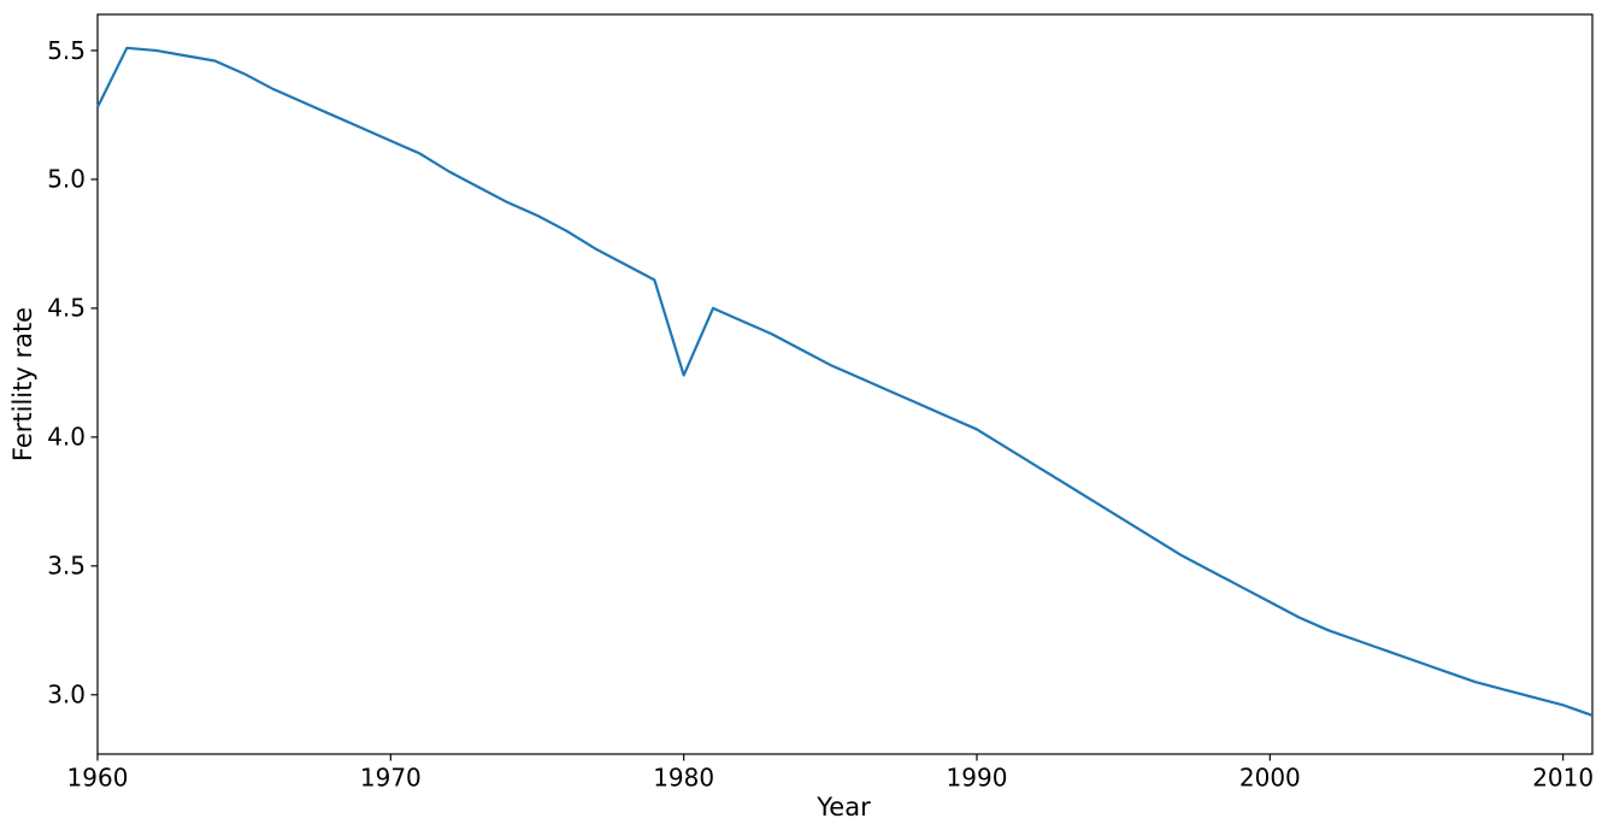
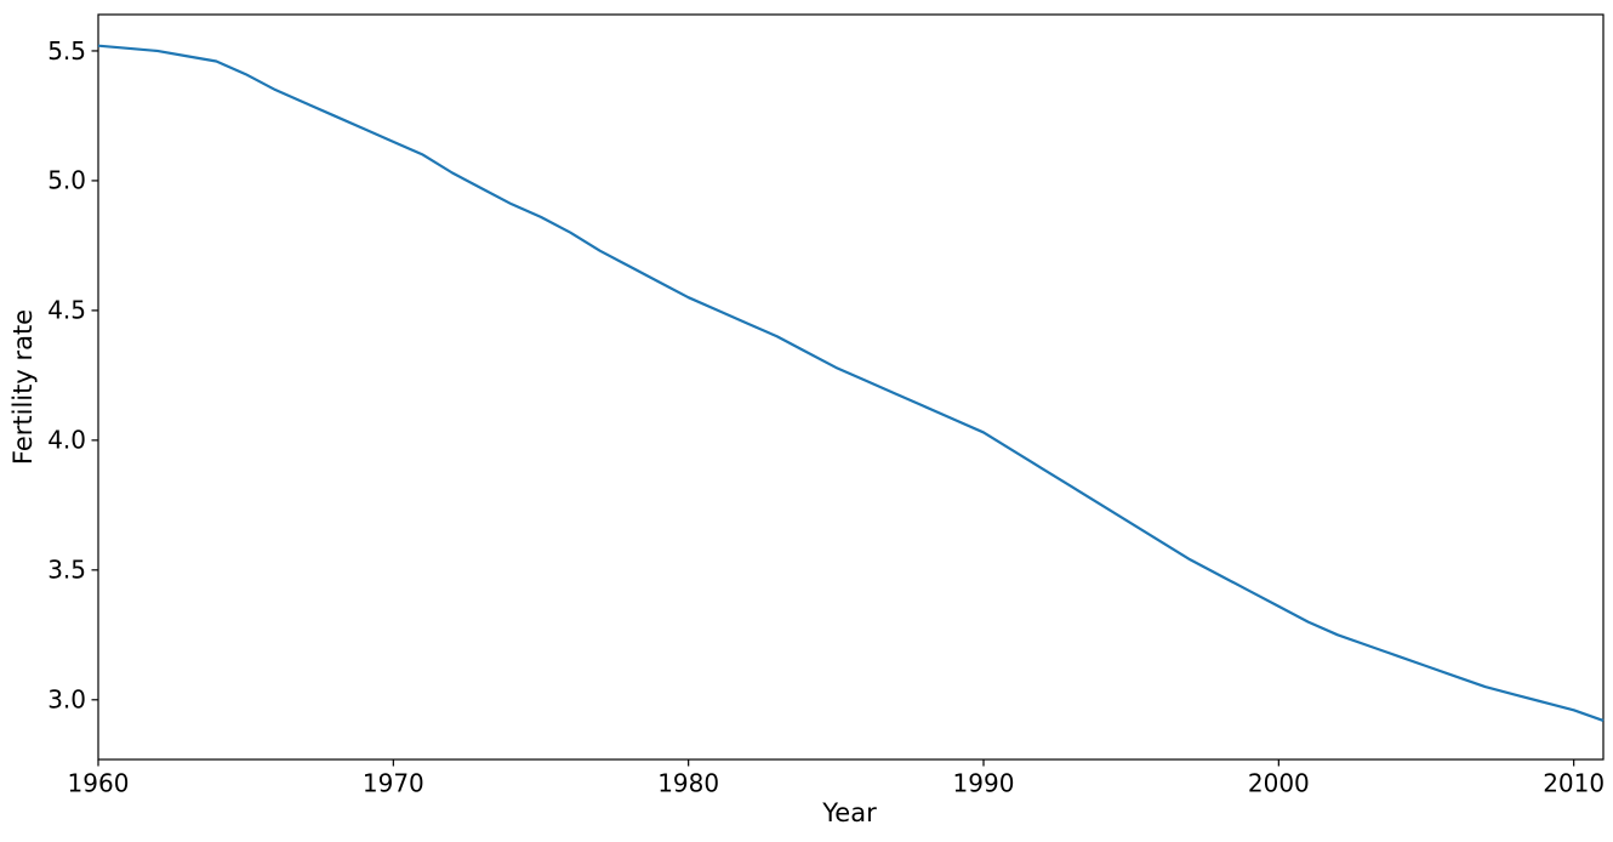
1960: 5.28 -> 5.52
1980: 4.24 -> 4.55
